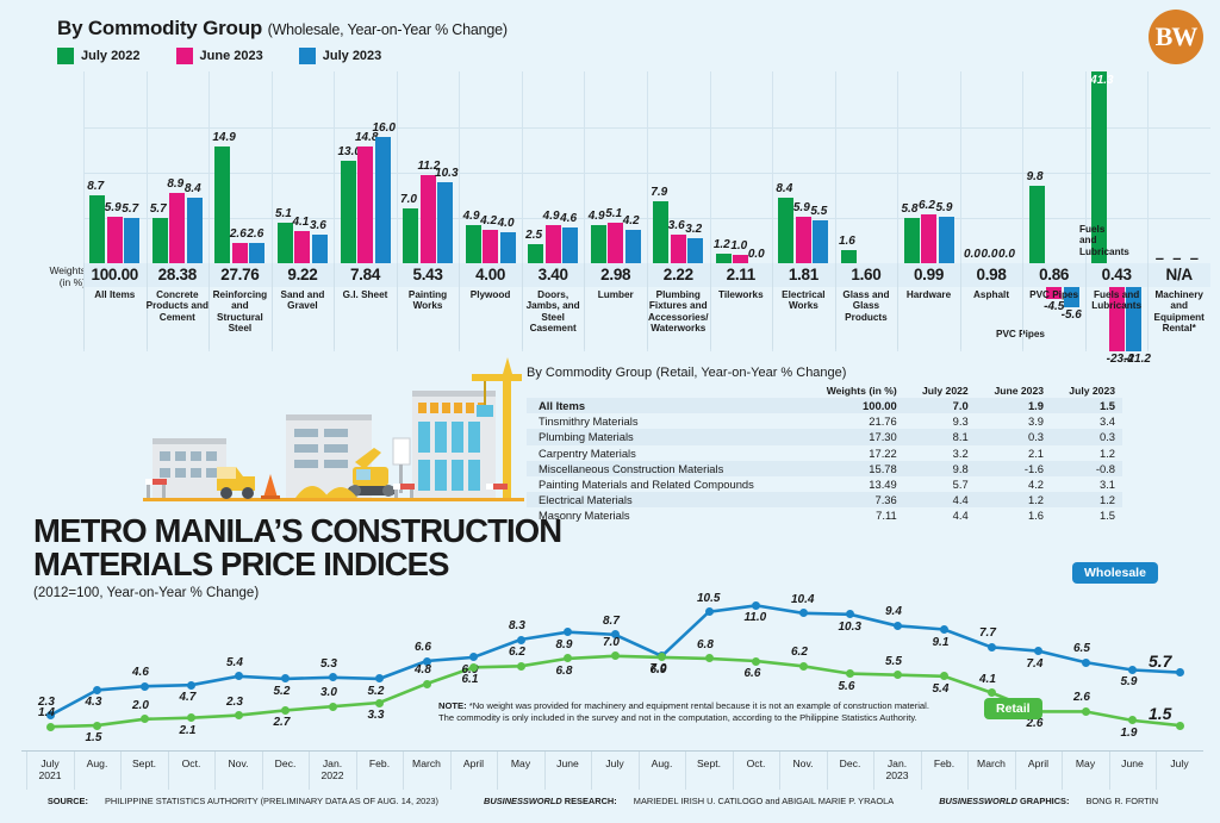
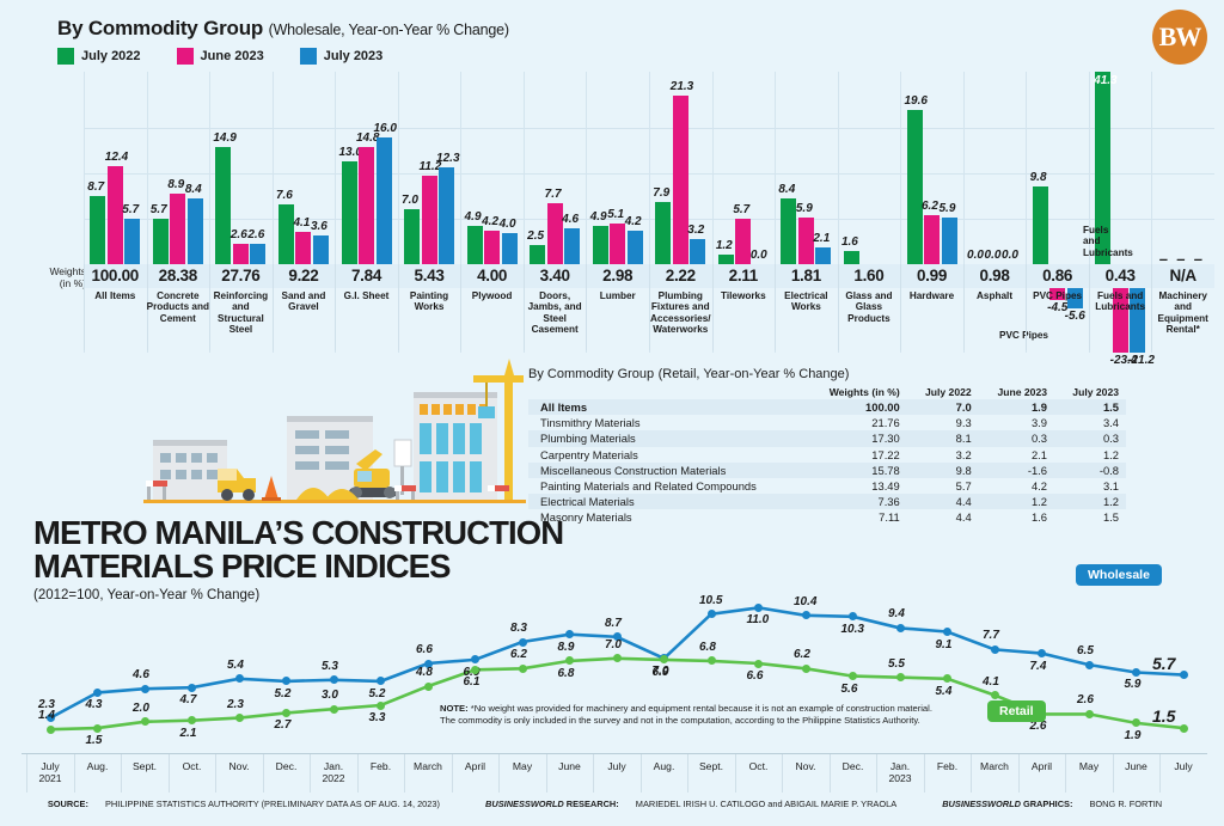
By Commodity Group (Wholesale, Year-on-Year % Change)/June 2023/All Items: 5.9 -> 12.4
By Commodity Group (Wholesale, Year-on-Year % Change)/July 2022/Sand and Gravel: 5.1 -> 7.6
By Commodity Group (Wholesale, Year-on-Year % Change)/July 2023/Painting Works: 10.3 -> 12.3
By Commodity Group (Wholesale, Year-on-Year % Change)/June 2023/Doors, Jambs, and Steel Casement: 4.9 -> 7.7
By Commodity Group (Wholesale, Year-on-Year % Change)/June 2023/Plumbing Fixtures and Accessories/ Waterworks: 3.6 -> 21.3
By Commodity Group (Wholesale, Year-on-Year % Change)/June 2023/Tileworks: 1.0 -> 5.7
By Commodity Group (Wholesale, Year-on-Year % Change)/July 2023/Electrical Works: 5.5 -> 2.1
By Commodity Group (Wholesale, Year-on-Year % Change)/July 2022/Hardware: 5.8 -> 19.6
